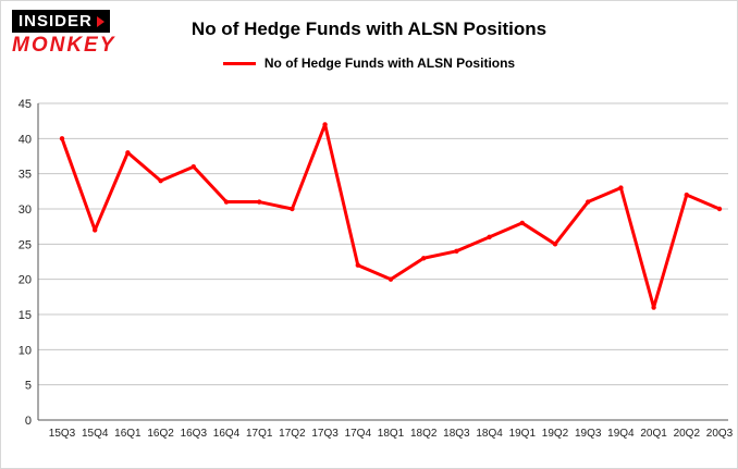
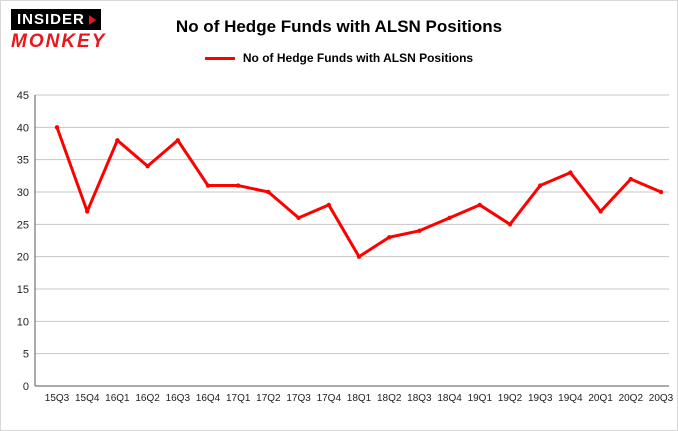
16Q3: 36 -> 38
17Q3: 42 -> 26
17Q4: 22 -> 28
20Q1: 16 -> 27
